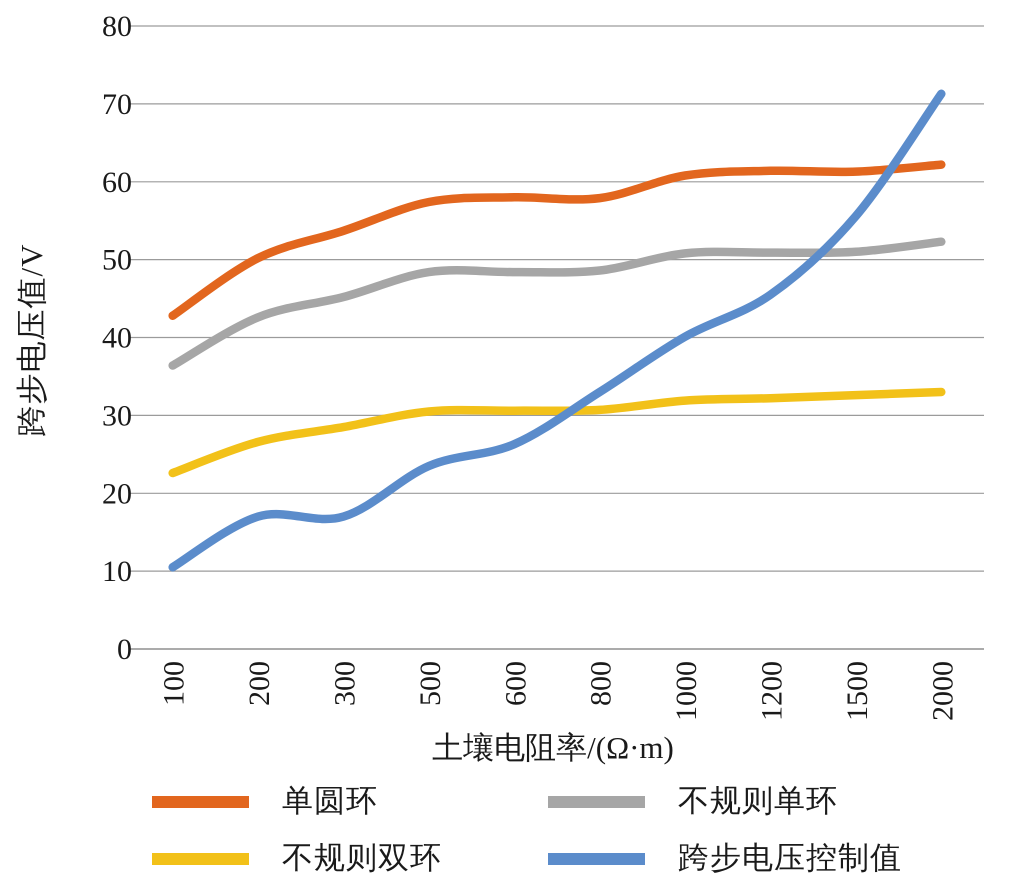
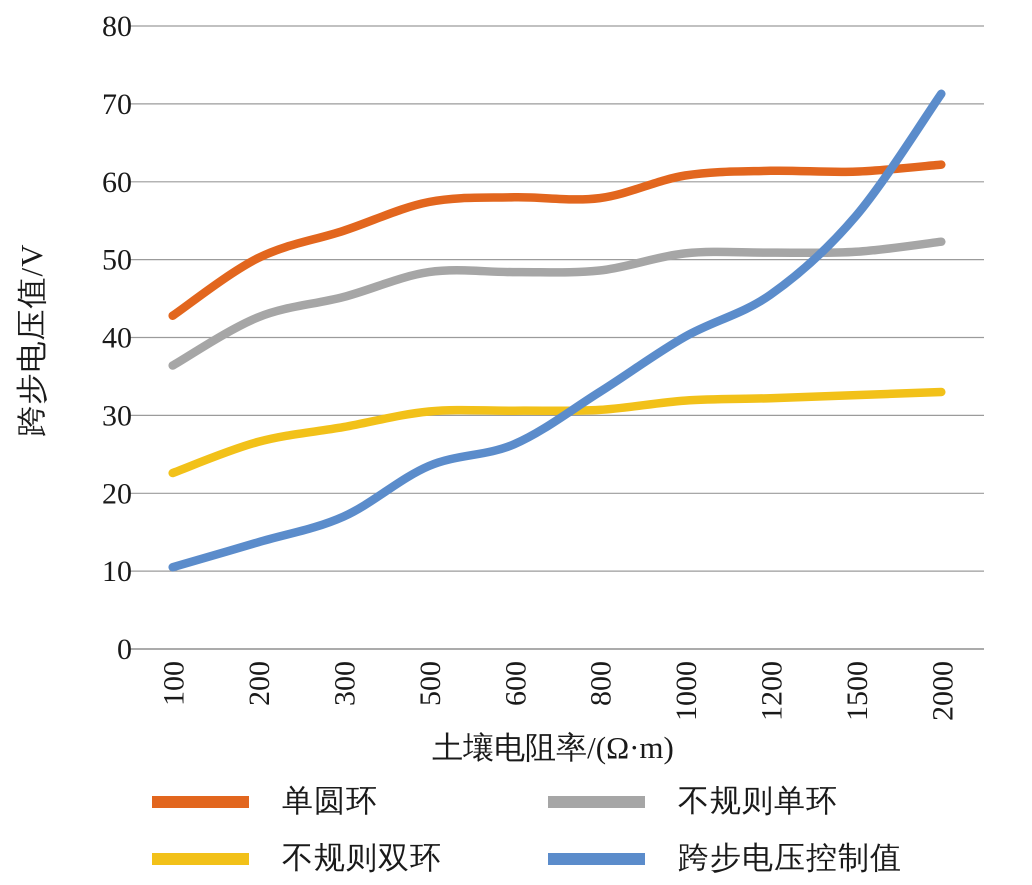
跨步电压控制值/200: 17 -> 14
